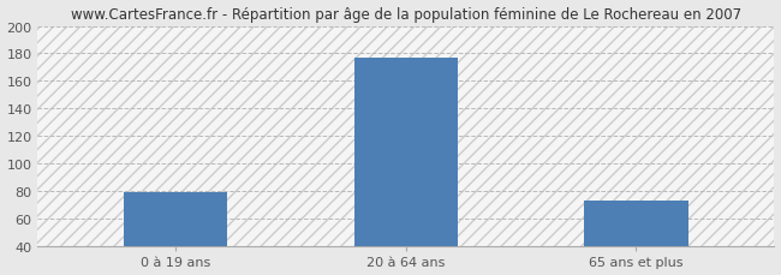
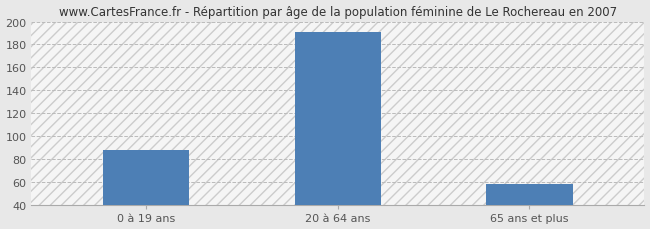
0 à 19 ans: 79 -> 88
20 à 64 ans: 177 -> 191
65 ans et plus: 73 -> 58
